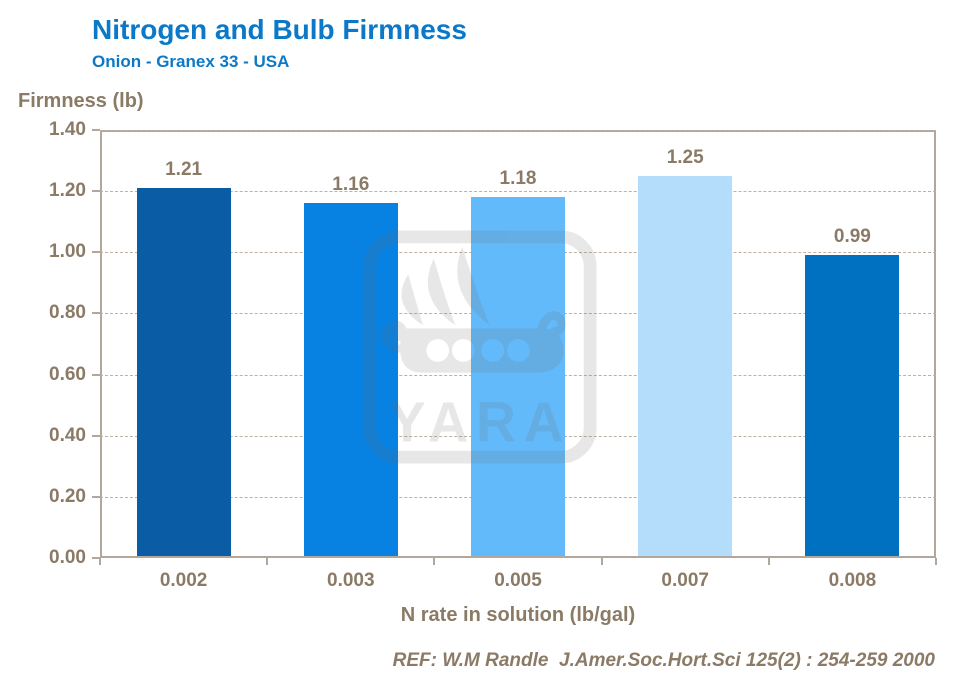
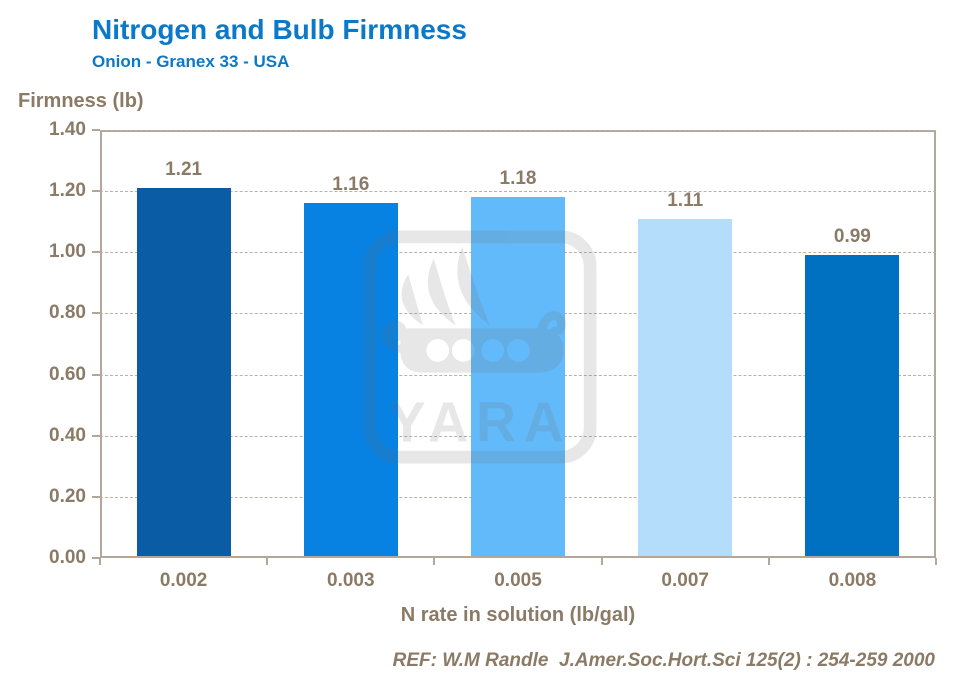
0.007: 1.25 -> 1.11
